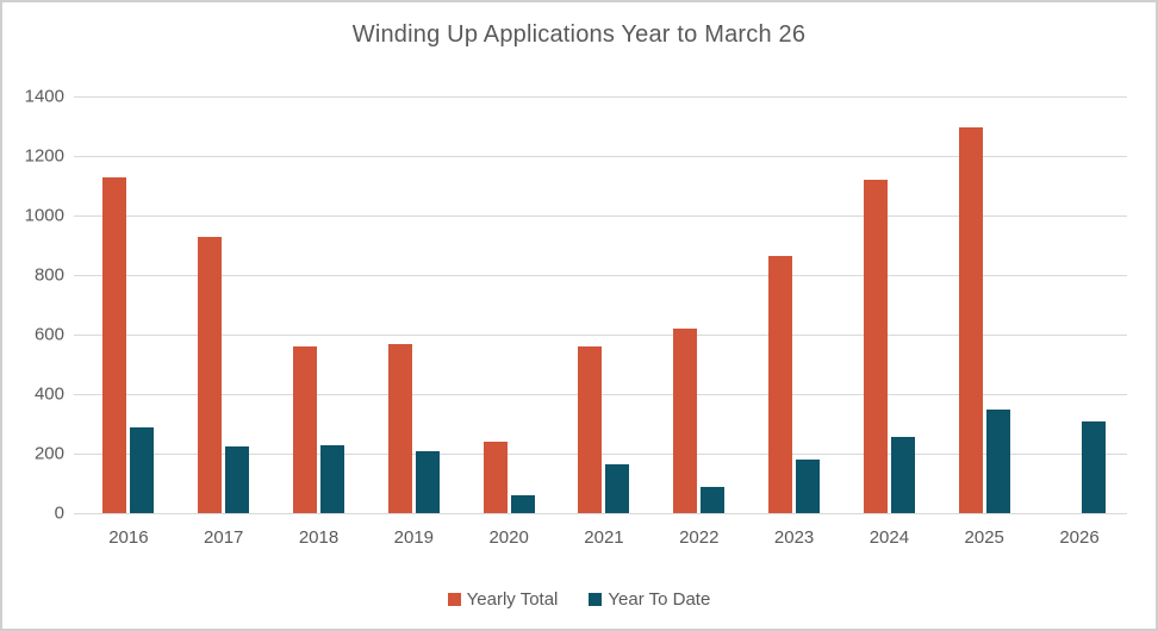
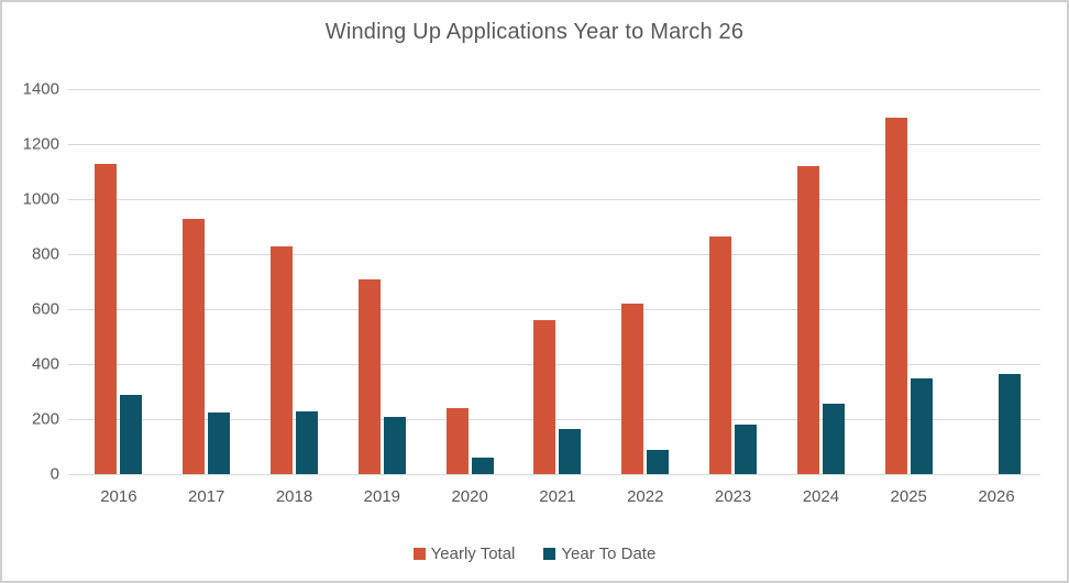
Yearly Total/2018: 560 -> 830
Yearly Total/2019: 570 -> 710
Year To Date/2026: 310 -> 360
